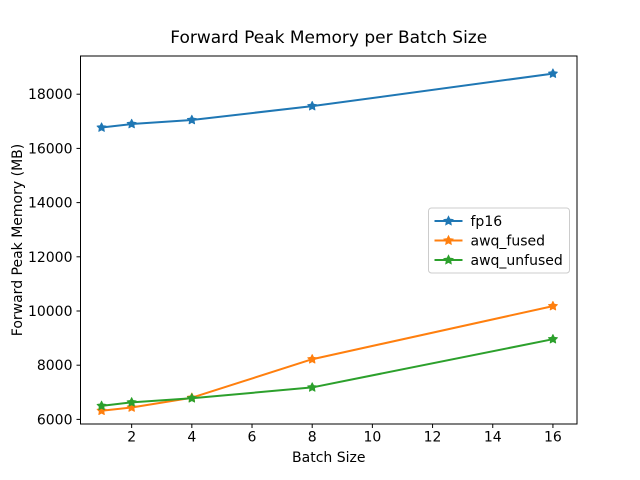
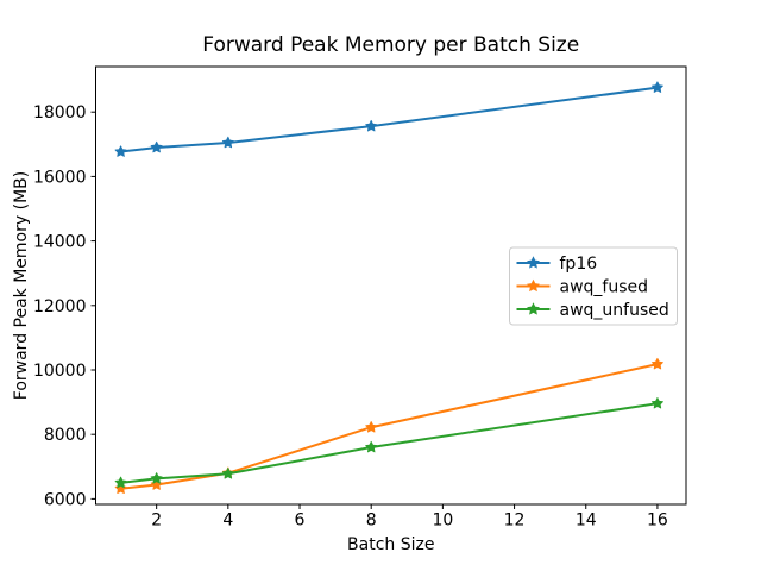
awq_unfused/8: 7200 -> 7600
